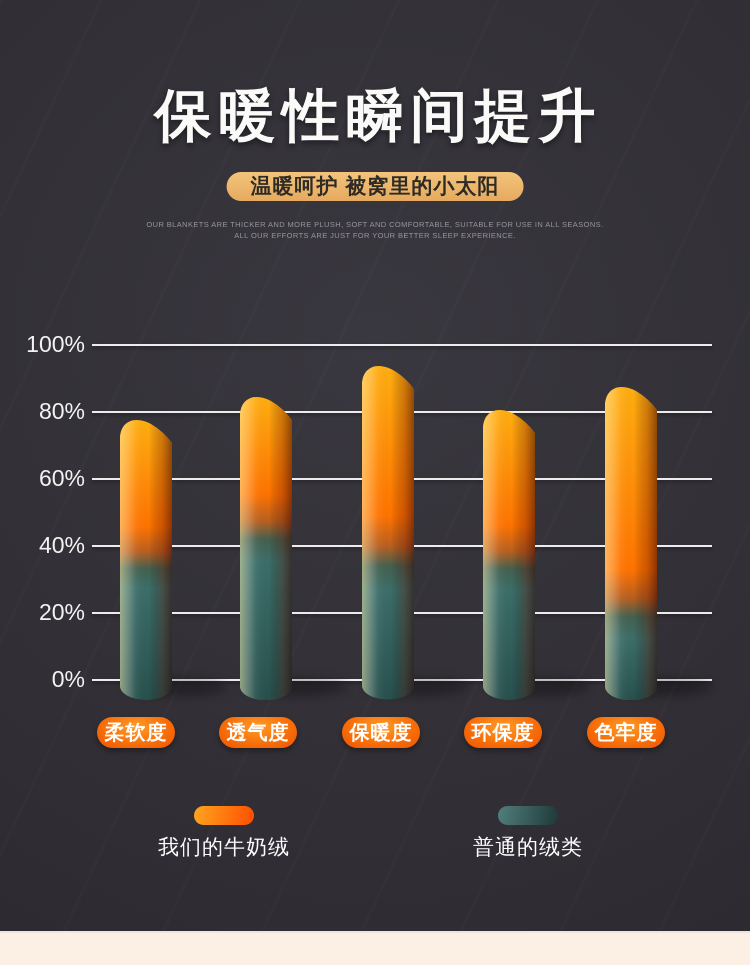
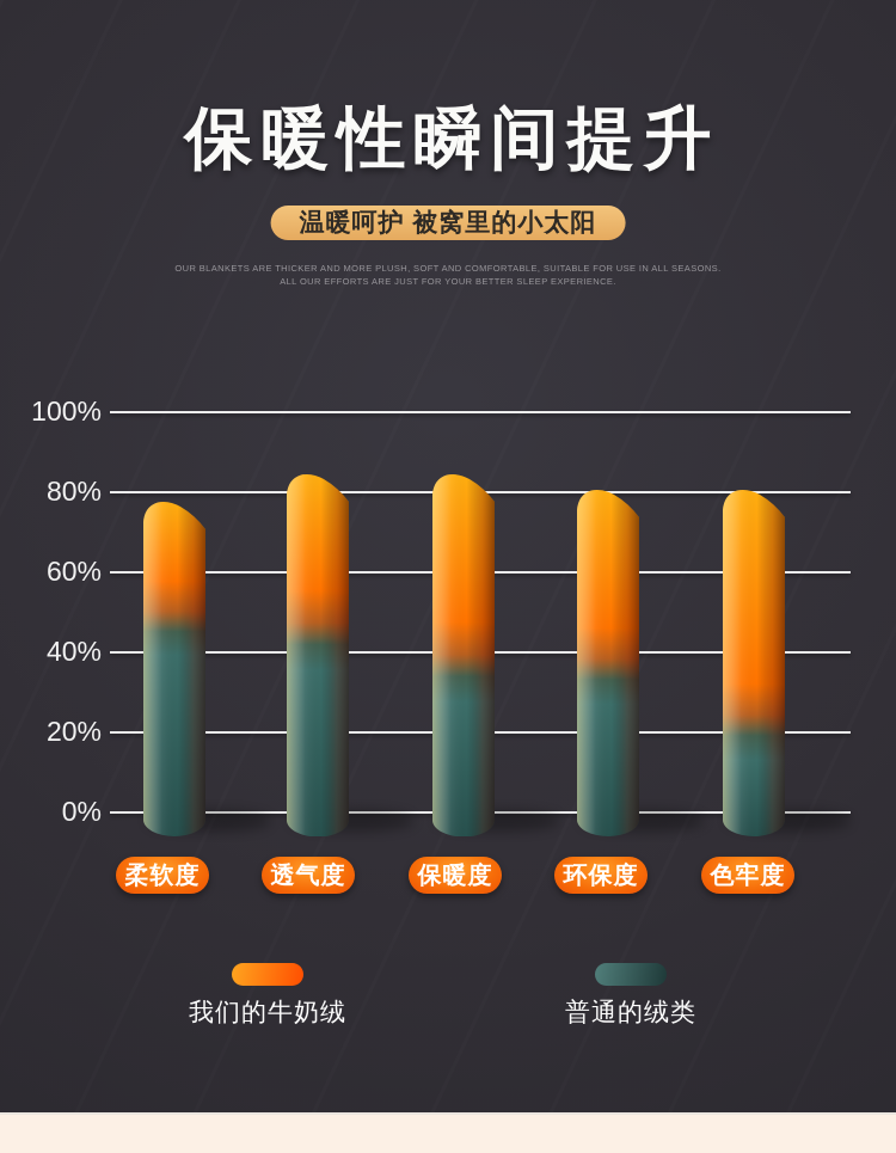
普通的绒类/柔软度: 35% -> 47%
我们的牛奶绒/保暖度: 93% -> 84%
我们的牛奶绒/色牢度: 87% -> 80%
